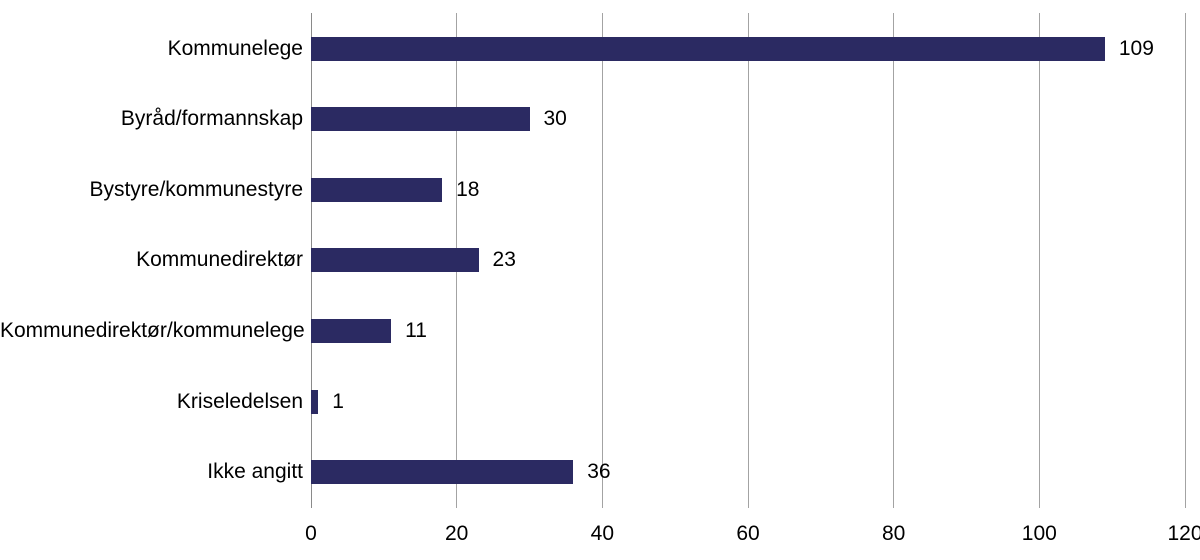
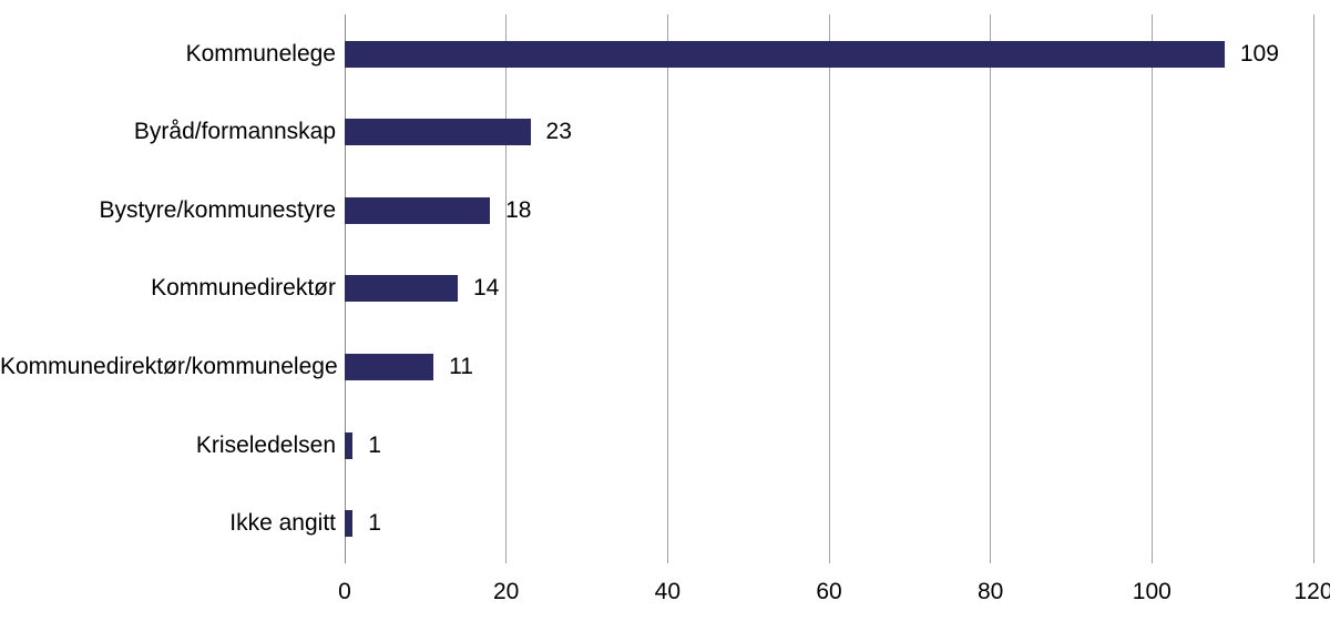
Byråd/formannskap: 30 -> 23
Kommunedirektør: 23 -> 14
Ikke angitt: 36 -> 1
